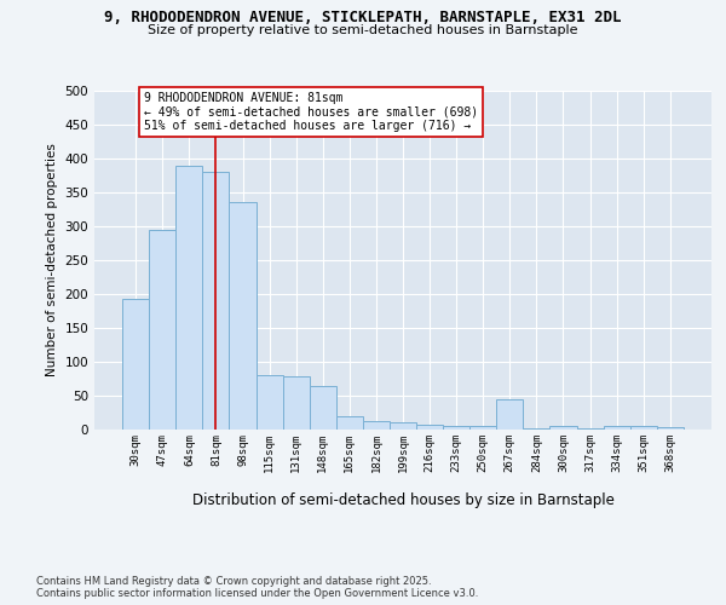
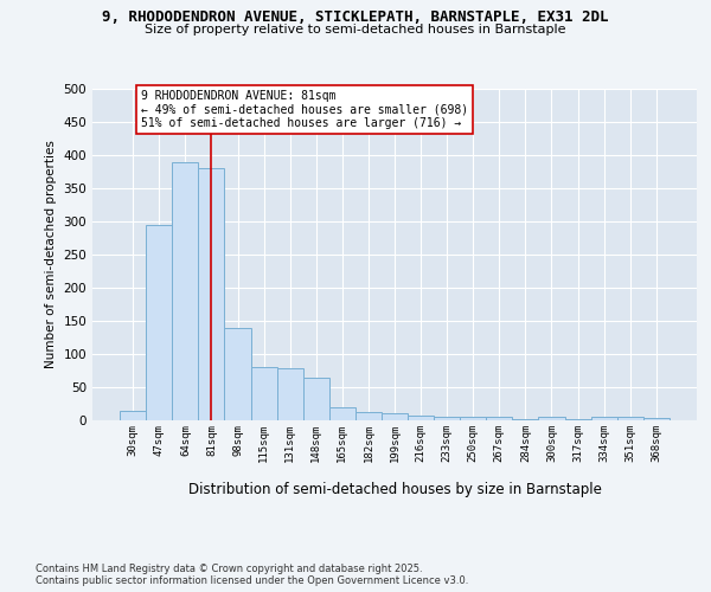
30sqm: 192 -> 14
98sqm: 336 -> 140
267sqm: 44 -> 6
